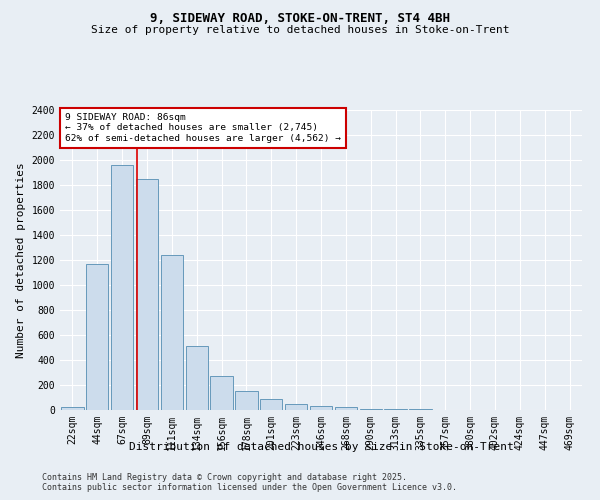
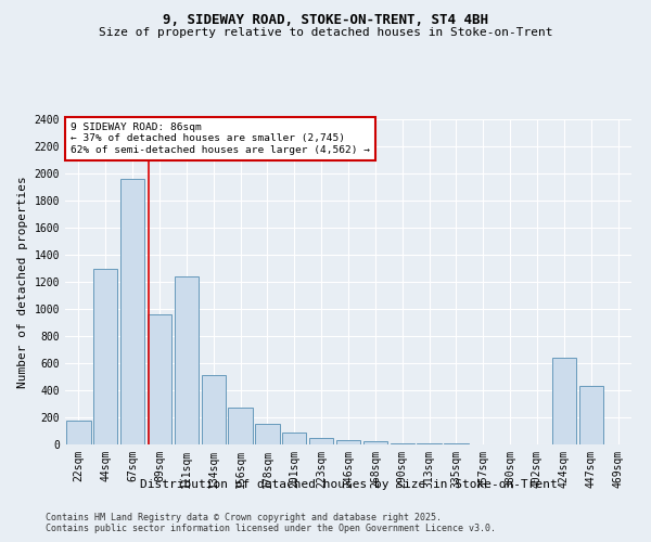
22sqm: 20 -> 180
44sqm: 1160 -> 1300
89sqm: 1850 -> 960
424sqm: 0 -> 640
447sqm: 0 -> 430
